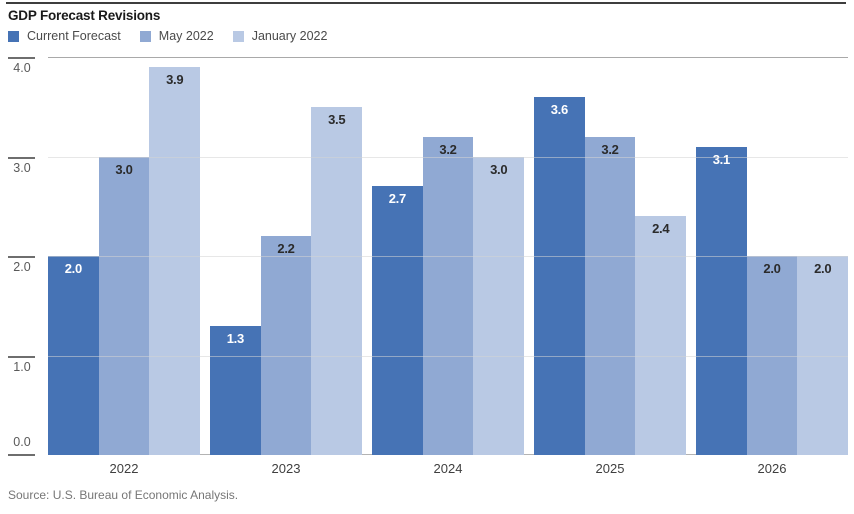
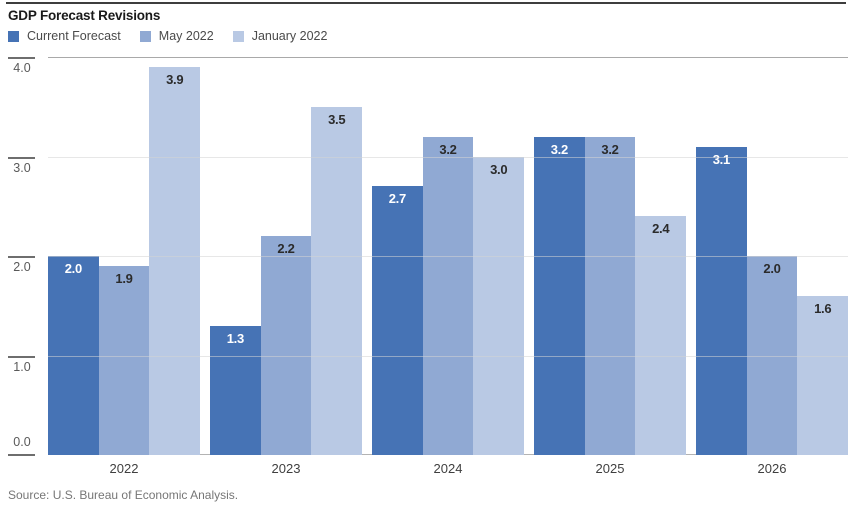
May 2022/2022: 3.0 -> 1.9
Current Forecast/2025: 3.6 -> 3.2
January 2022/2026: 2.0 -> 1.6
